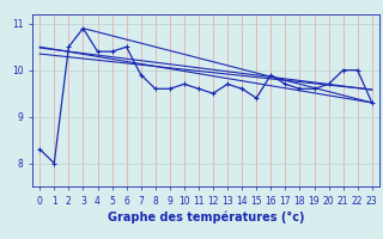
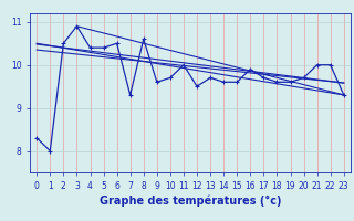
7: 9.9 -> 9.3
8: 9.6 -> 10.6
11: 9.6 -> 10.0
15: 9.4 -> 9.6
